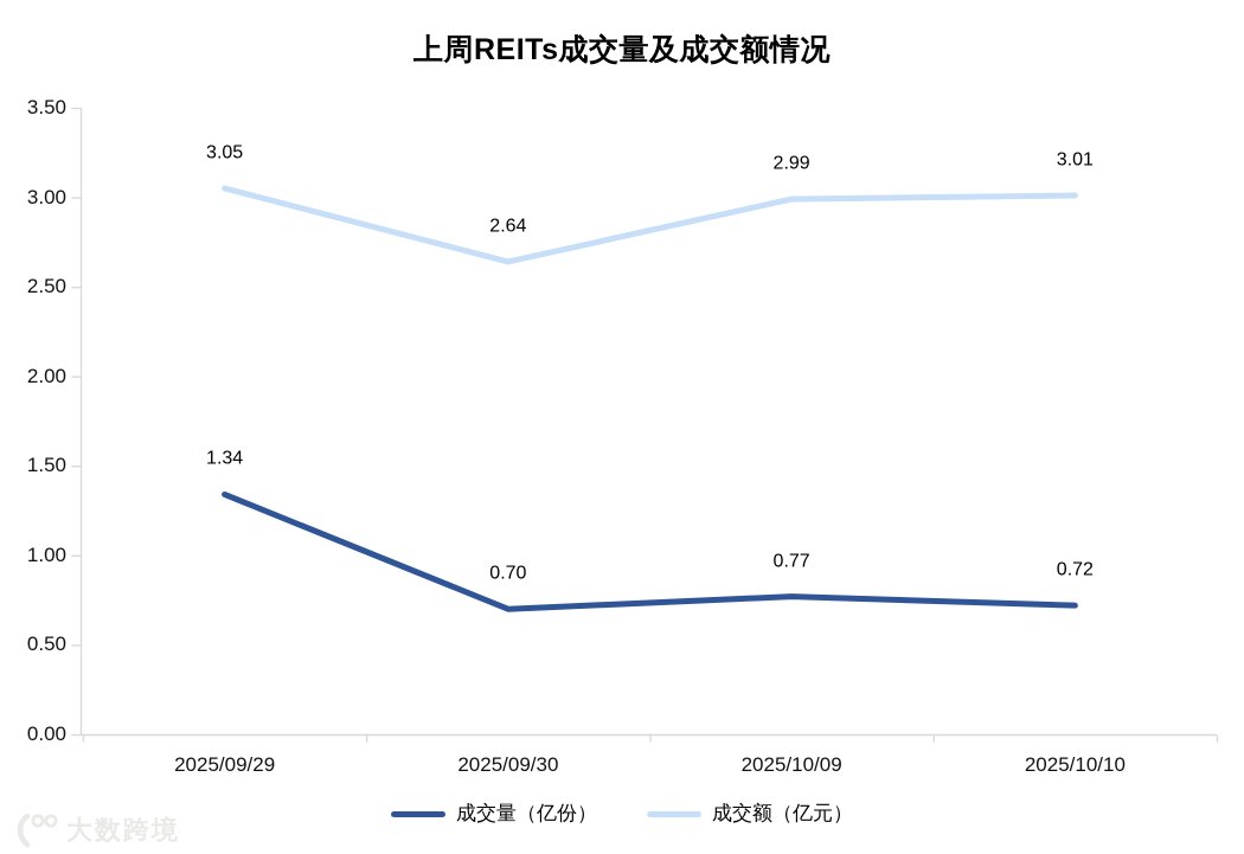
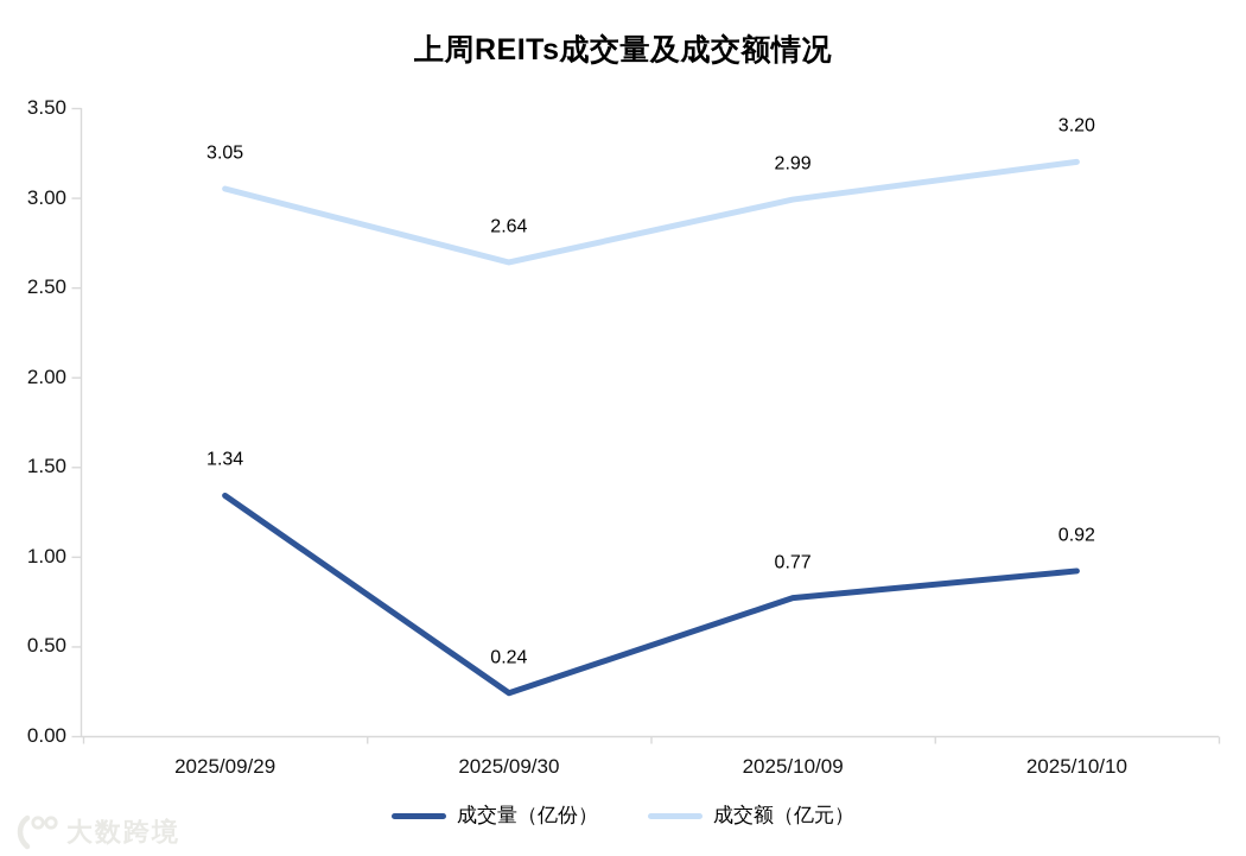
成交量（亿份）/2025/09/30: 0.70 -> 0.24
成交量（亿份）/2025/10/10: 0.72 -> 0.92
成交额（亿元）/2025/10/10: 3.01 -> 3.20
